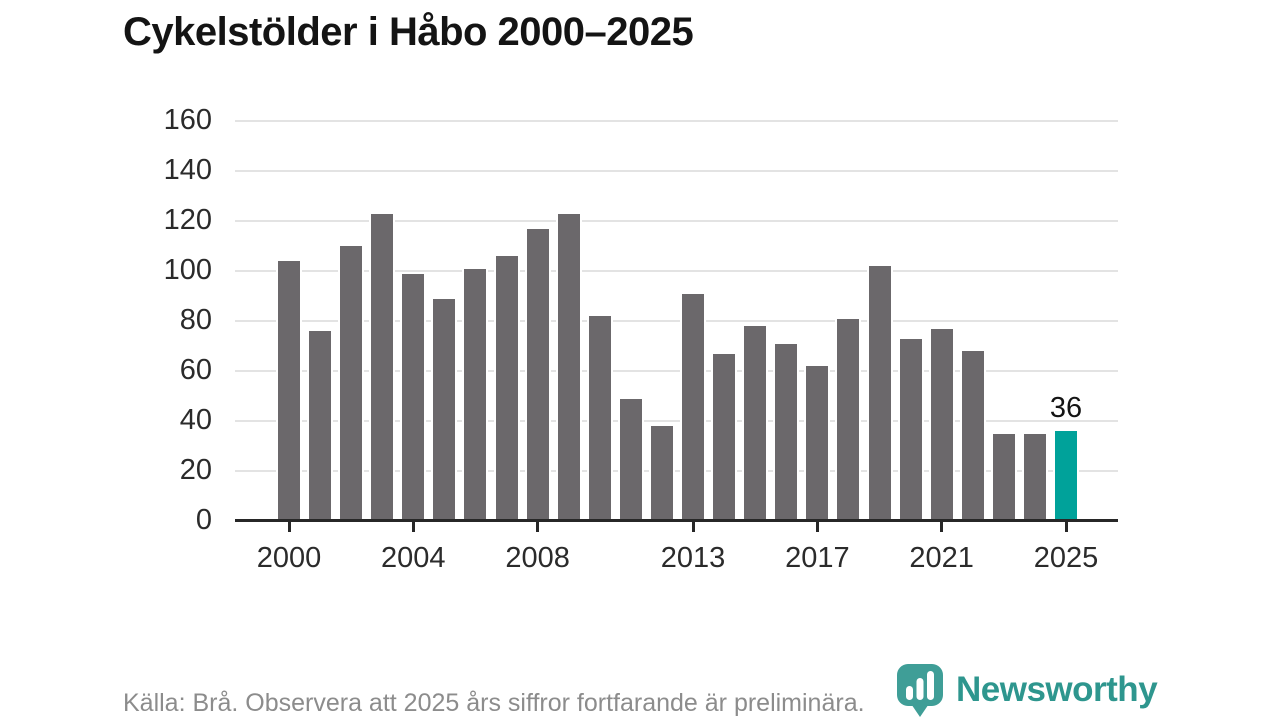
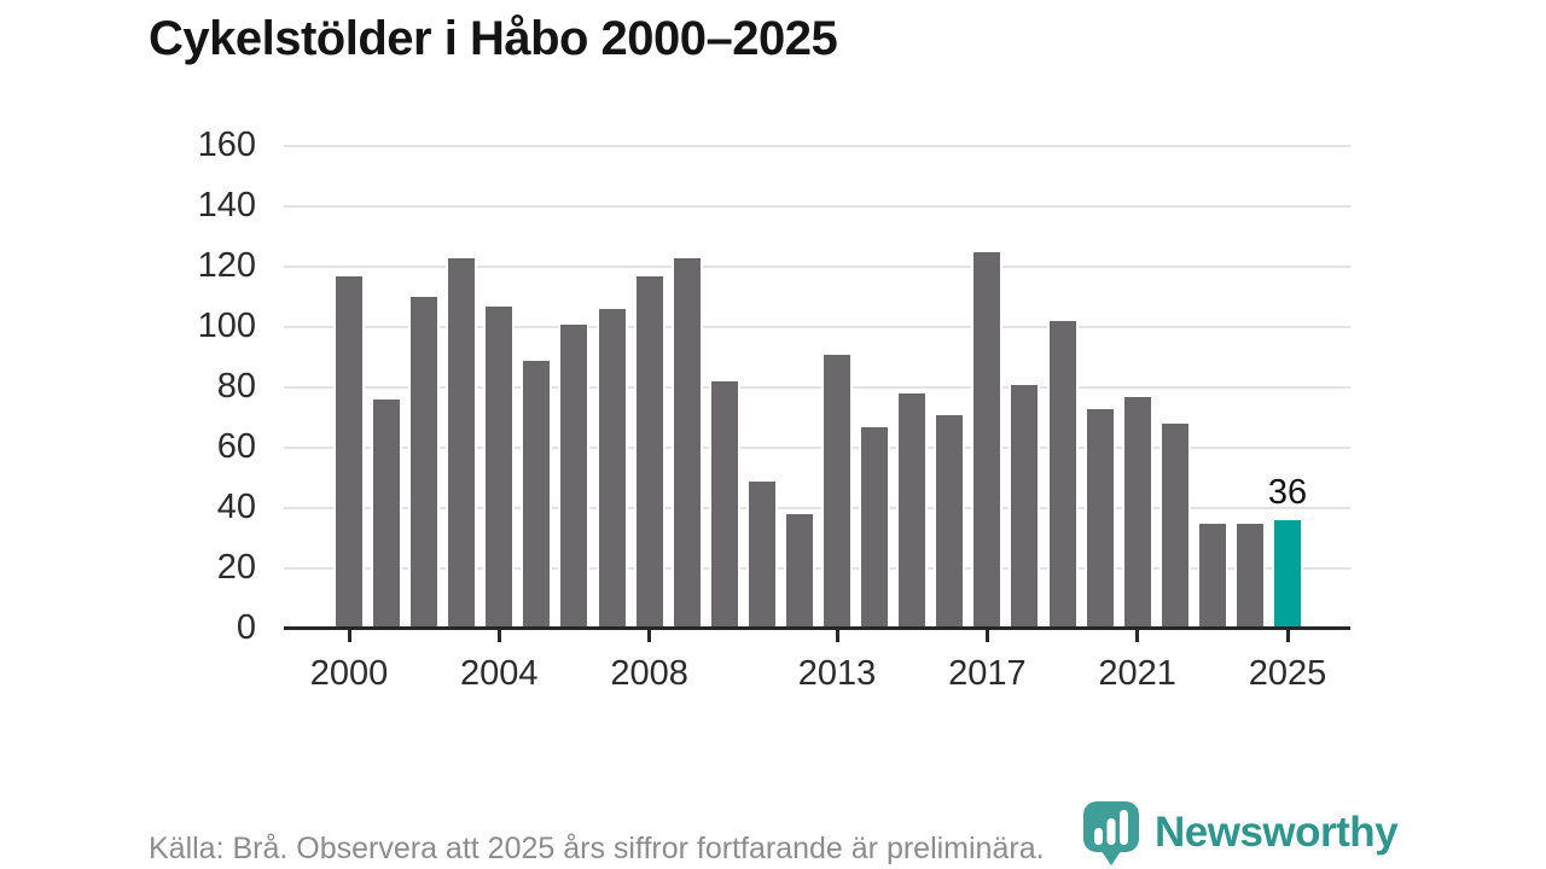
2000: 104 -> 117
2004: 99 -> 107
2017: 62 -> 125
